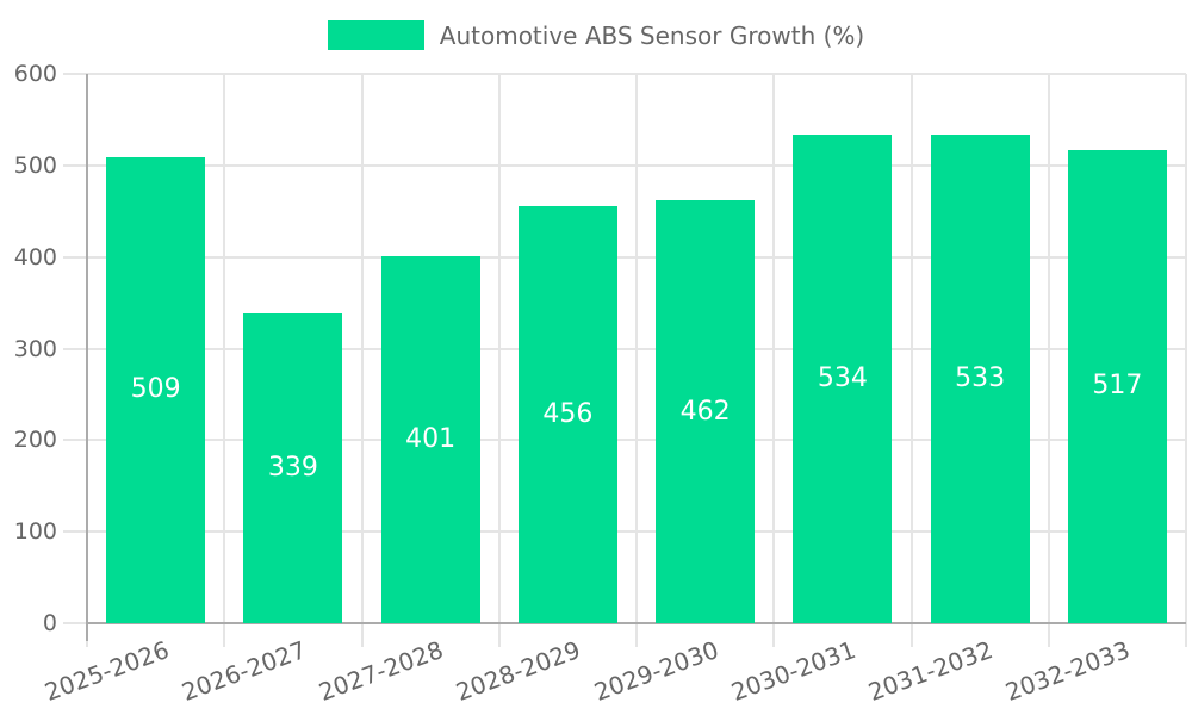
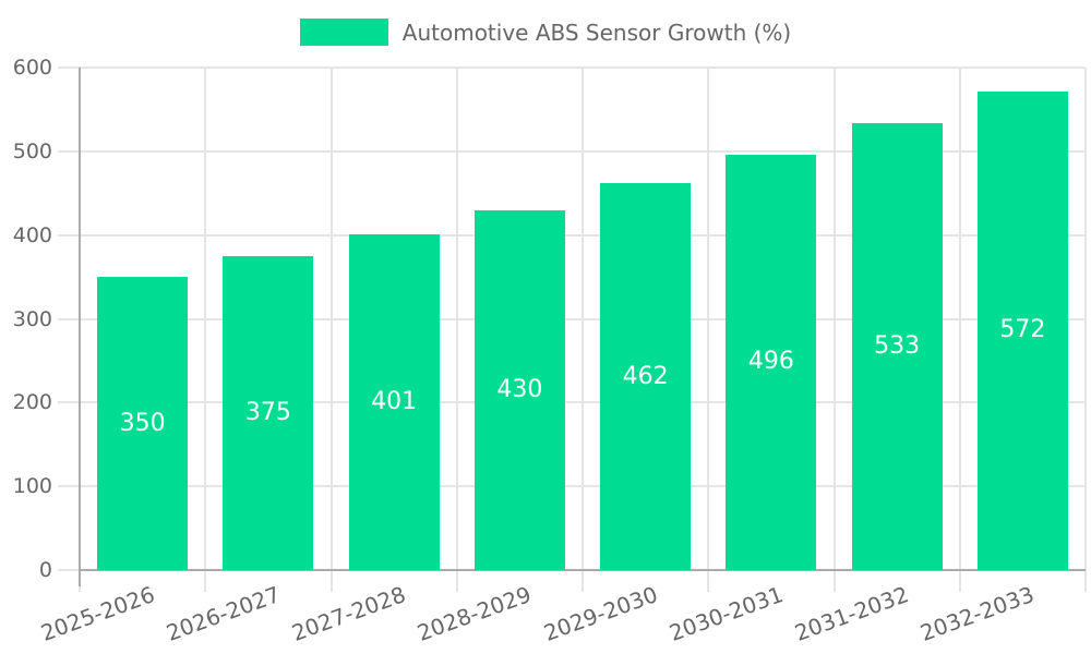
2025-2026: 509 -> 350
2026-2027: 339 -> 375
2028-2029: 456 -> 430
2030-2031: 534 -> 496
2032-2033: 517 -> 572
